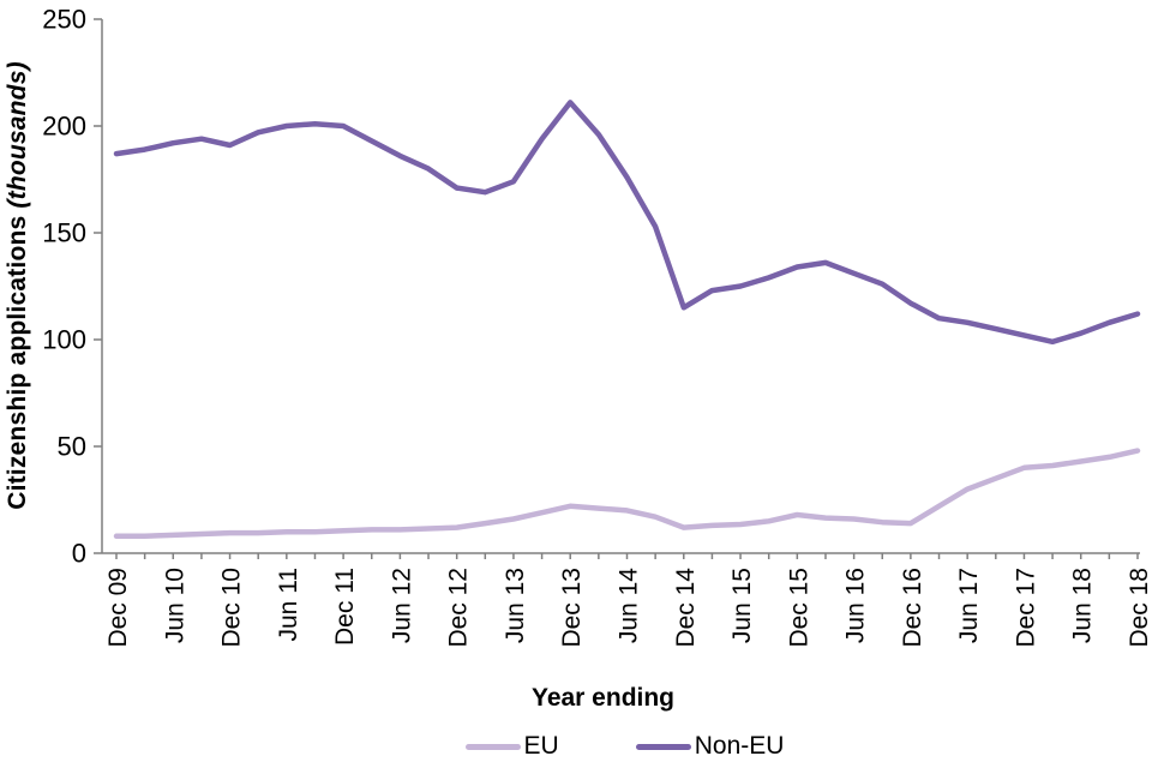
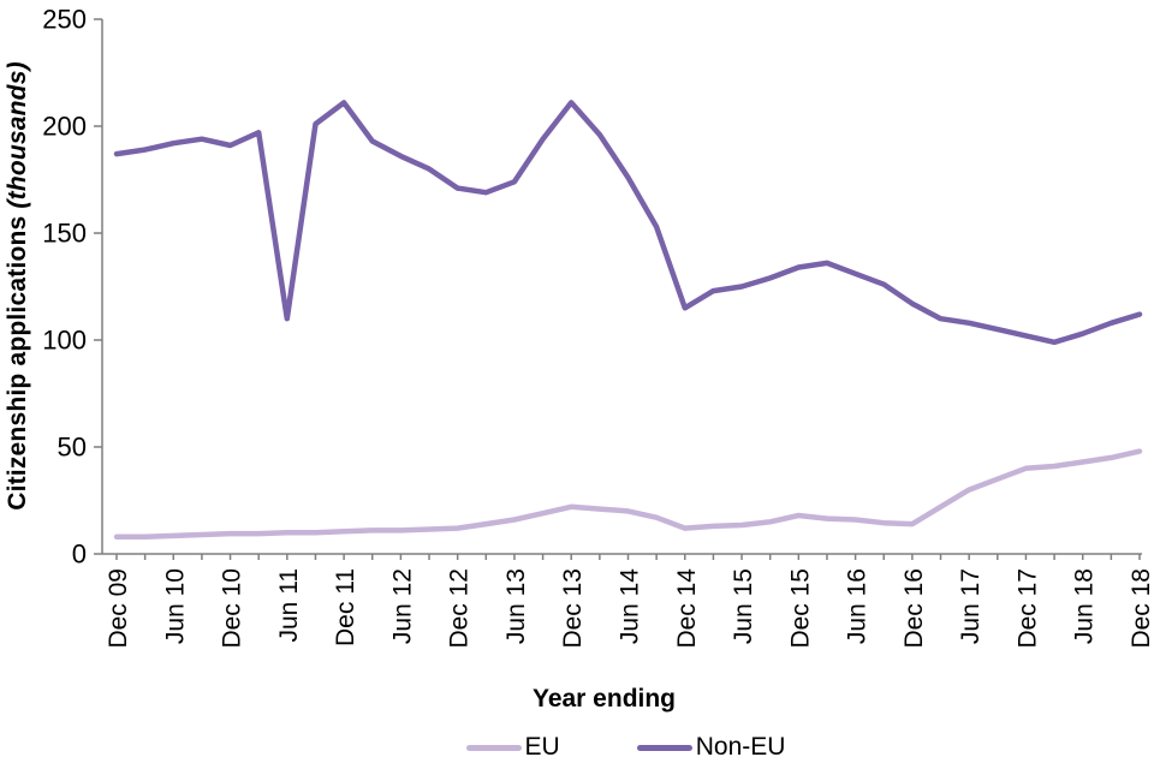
Non-EU/Jun 11: 200 -> 110
Non-EU/Dec 11: 200 -> 211
